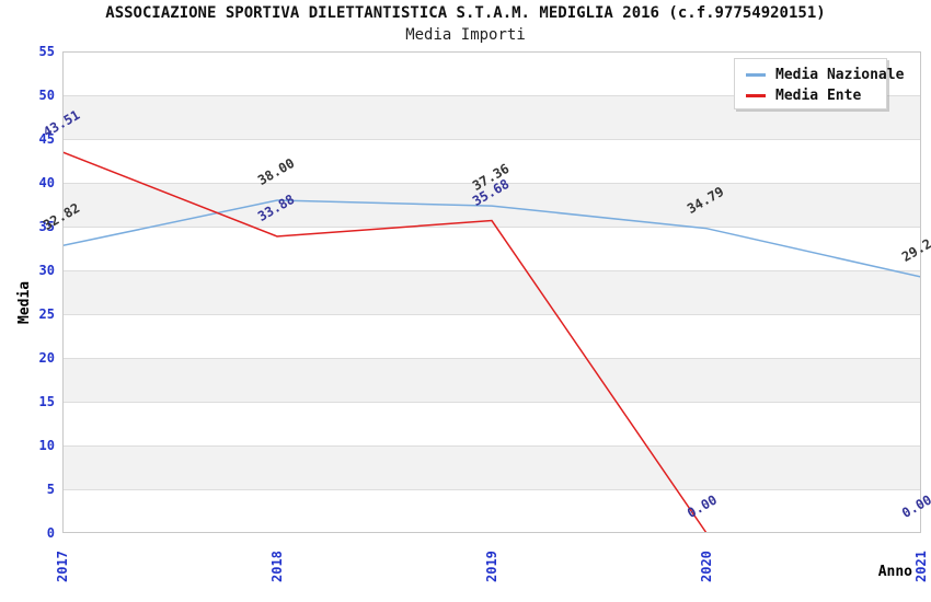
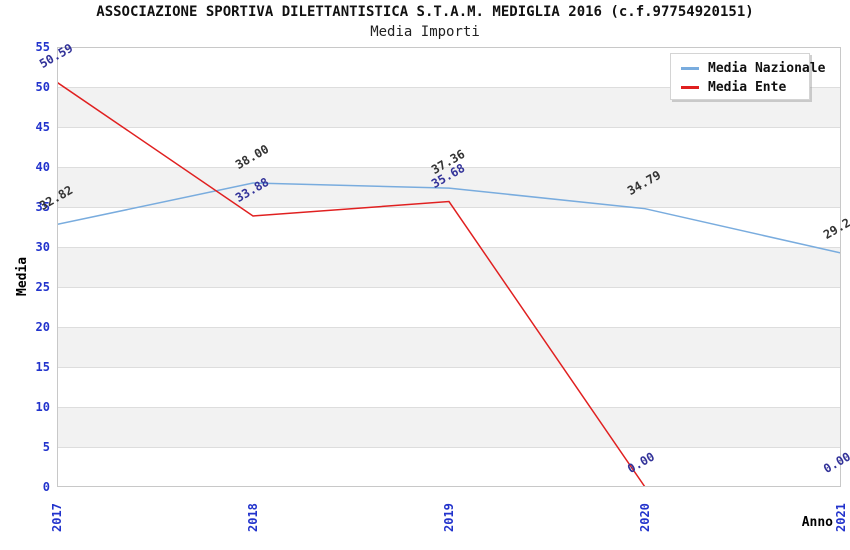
Media Ente/2017: 43.51 -> 50.59
